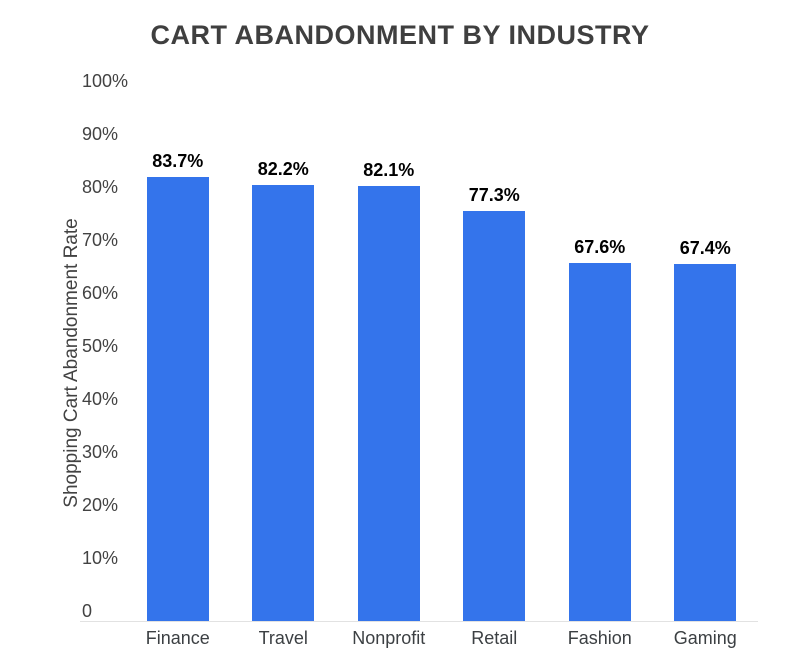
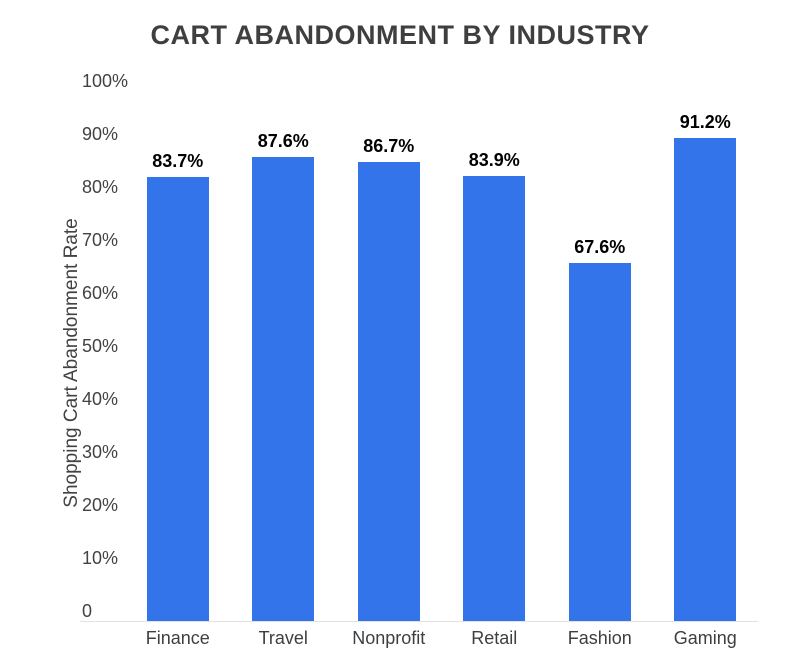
Travel: 82.2% -> 87.6%
Nonprofit: 82.1% -> 86.7%
Retail: 77.3% -> 83.9%
Gaming: 67.4% -> 91.2%
